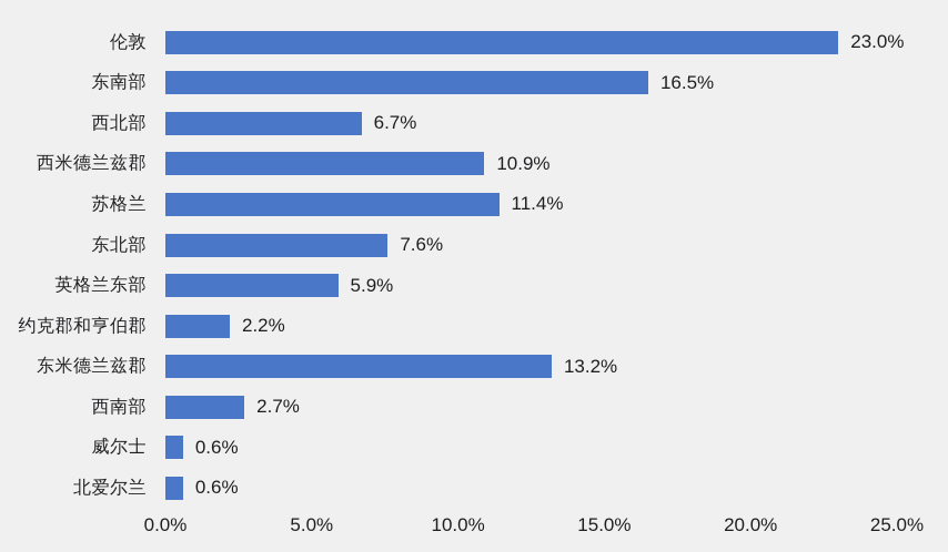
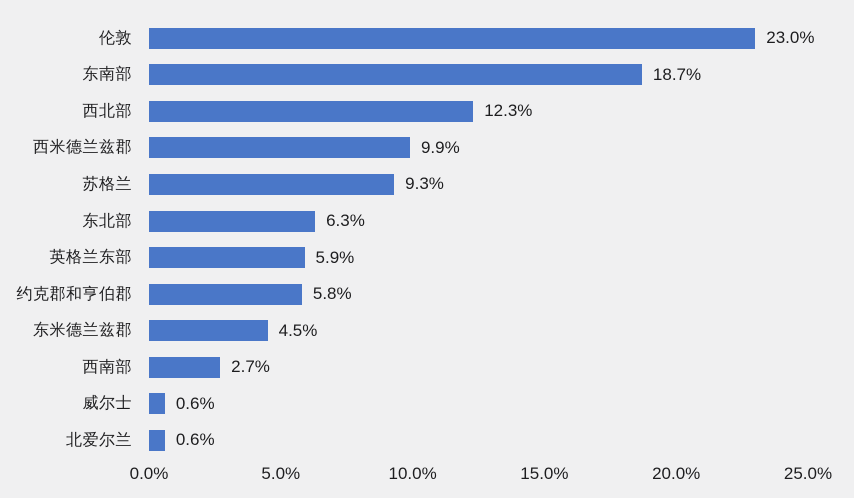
东南部: 16.5% -> 18.7%
西北部: 6.7% -> 12.3%
西米德兰兹郡: 10.9% -> 9.9%
苏格兰: 11.4% -> 9.3%
东北部: 7.6% -> 6.3%
约克郡和亨伯郡: 2.2% -> 5.8%
东米德兰兹郡: 13.2% -> 4.5%
